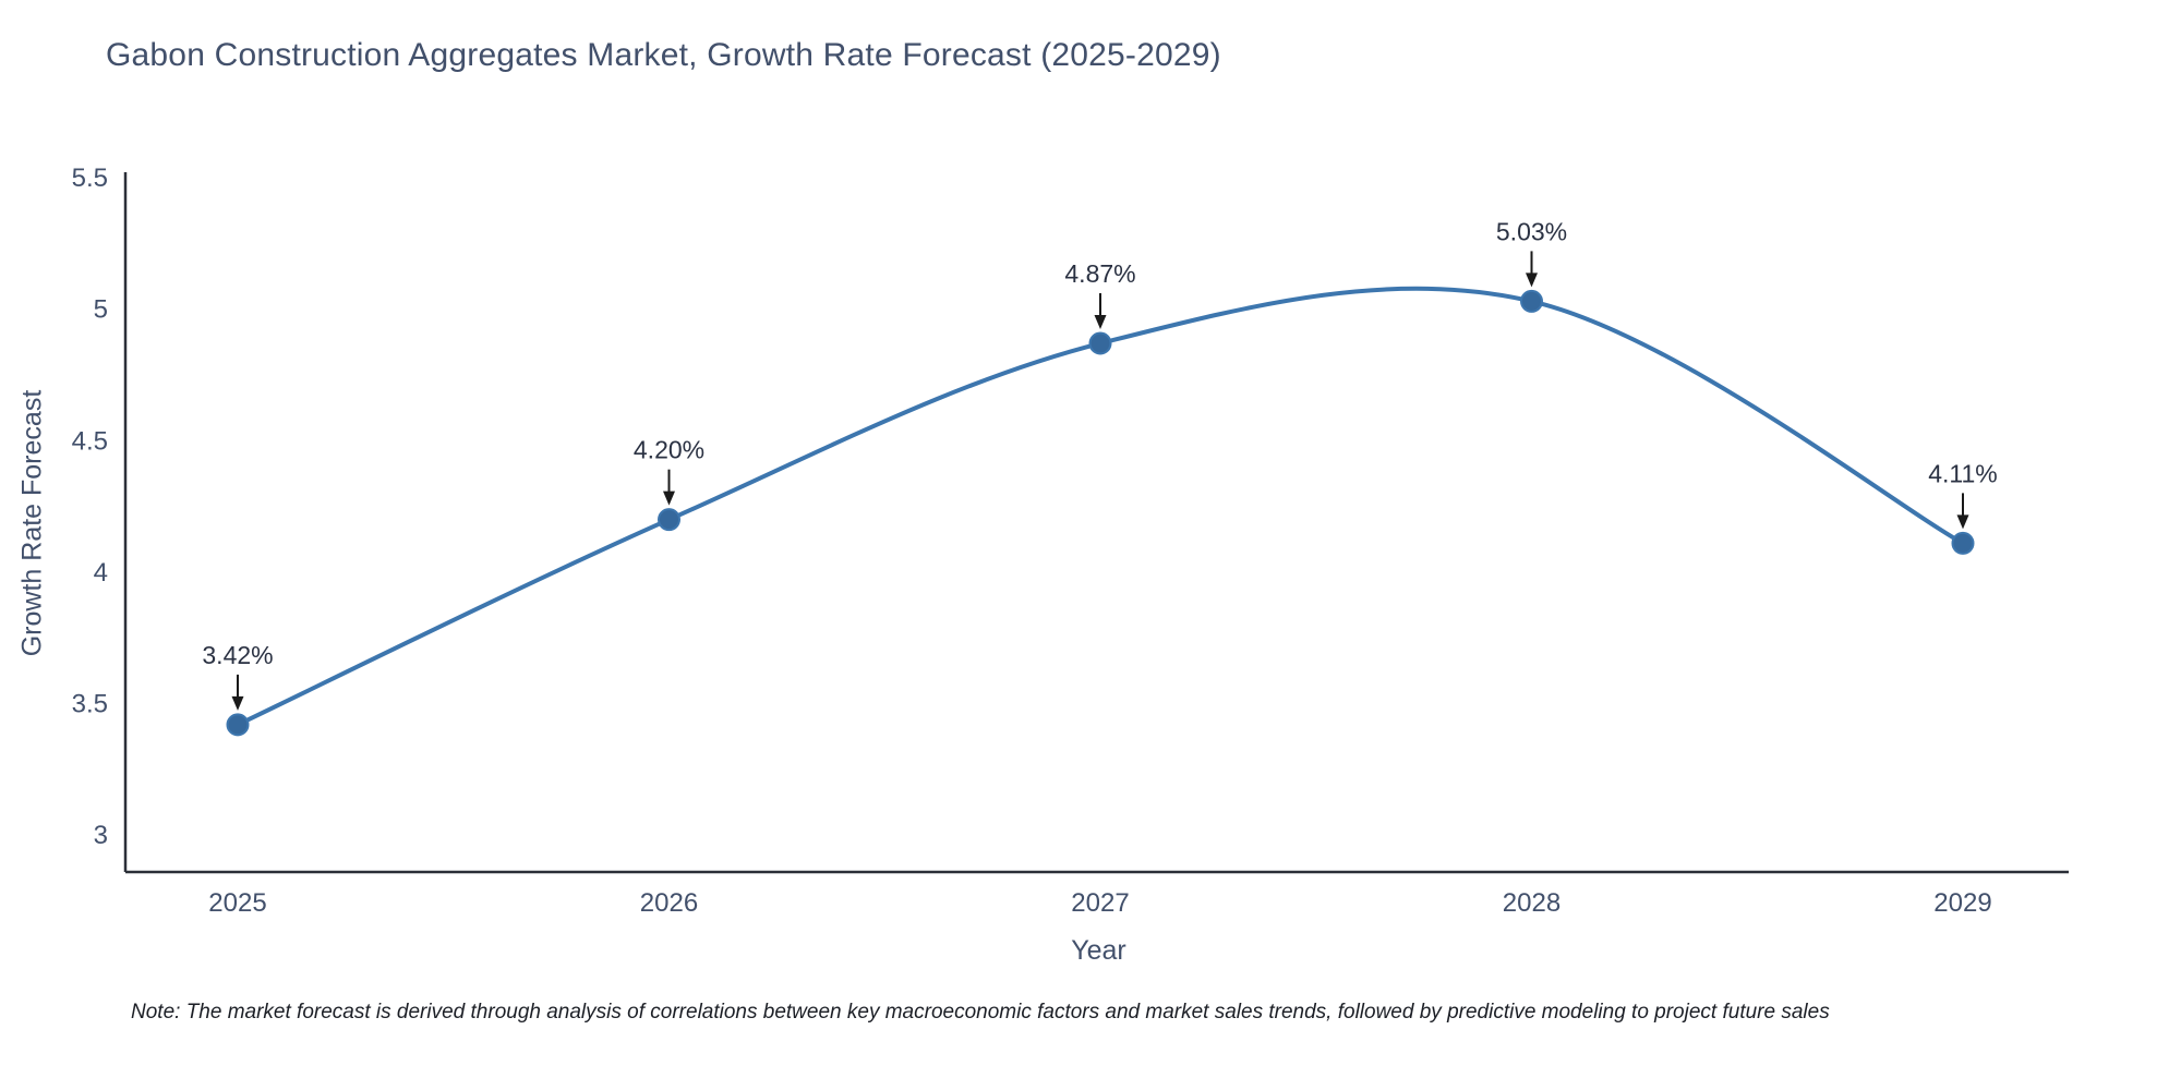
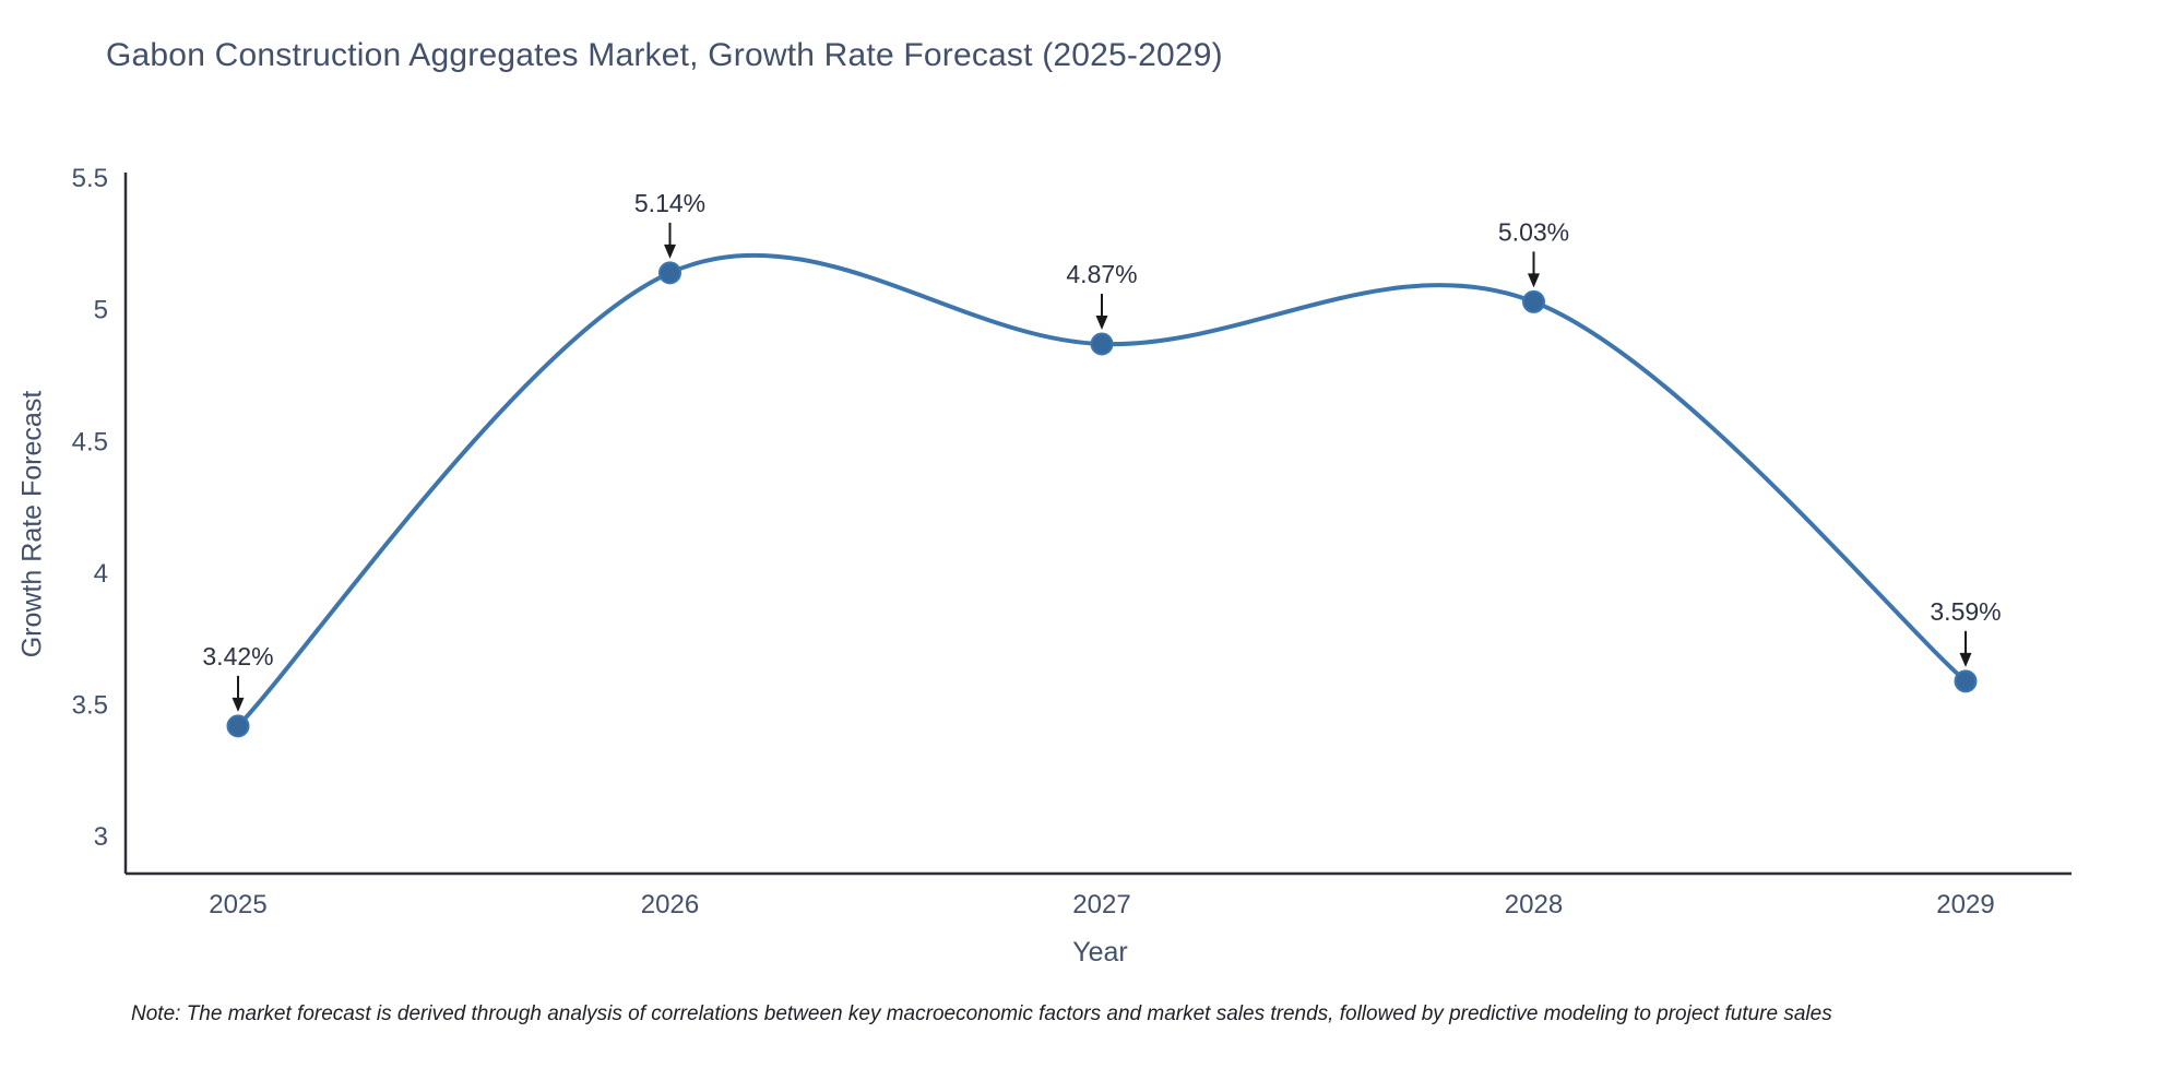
2026: 4.20% -> 5.14%
2029: 4.11% -> 3.59%
